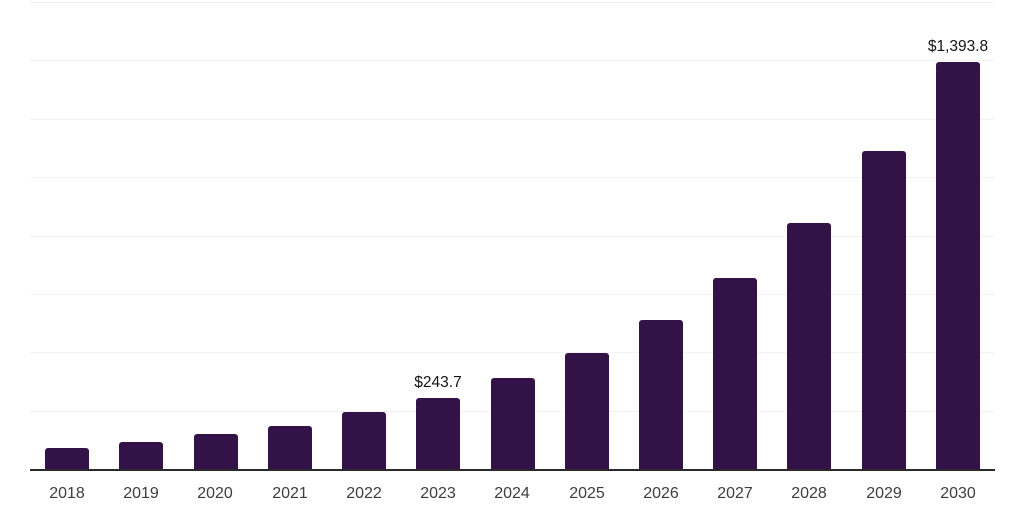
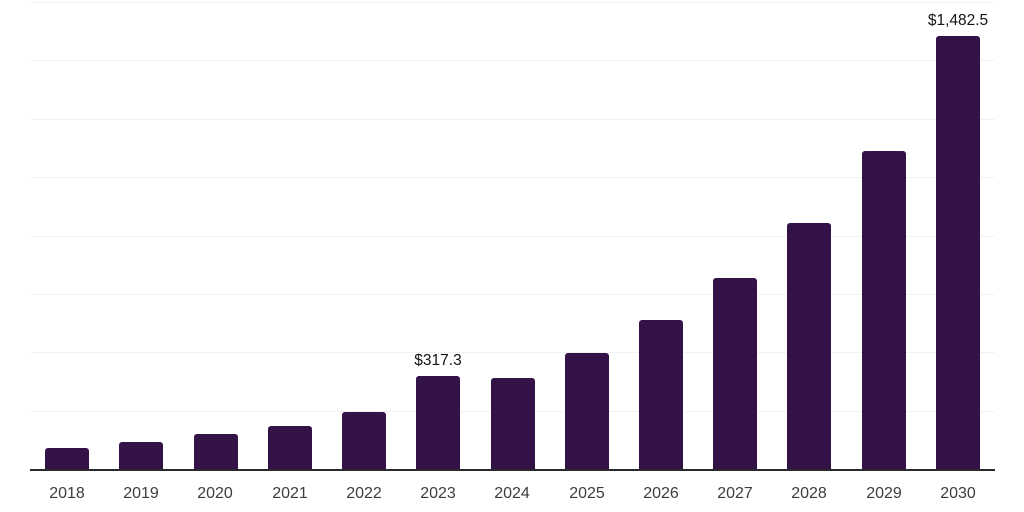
2023: $243.7 -> $317.3
2030: $1,393.8 -> $1,482.5
